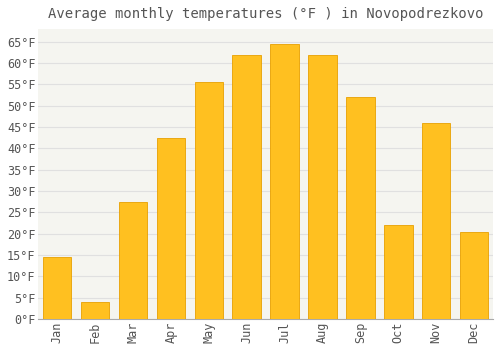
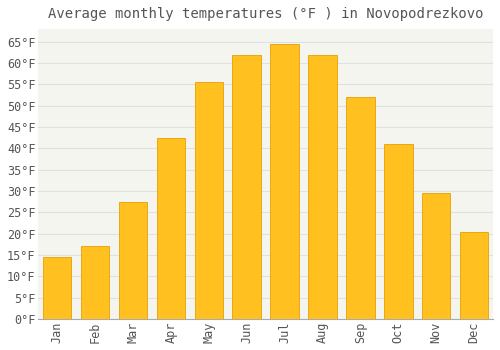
Feb: 4.0°F -> 17.0°F
Oct: 22.0°F -> 41.0°F
Nov: 46.0°F -> 29.5°F
